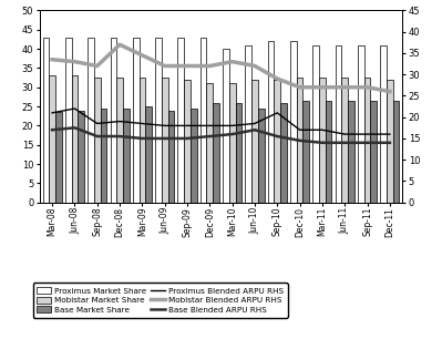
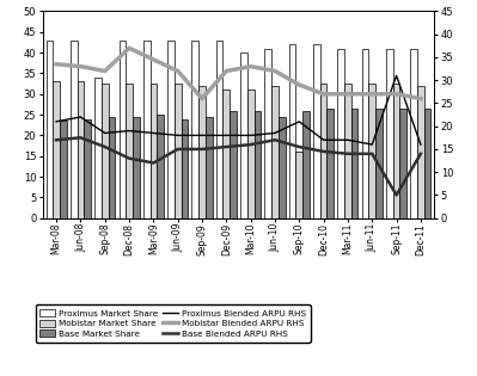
Proximus Market Share/Sep-08: 43 -> 34
Base Blended ARPU RHS/Dec-08: 15.5 -> 13.0
Base Blended ARPU RHS/Mar-09: 15.0 -> 12.0
Mobistar Blended ARPU RHS/Sep-09: 32.0 -> 26.0
Mobistar Market Share/Sep-10: 32.0 -> 16.0
Proximus Blended ARPU RHS/Sep-11: 16.0 -> 31.0
Base Blended ARPU RHS/Sep-11: 14.0 -> 5.0
